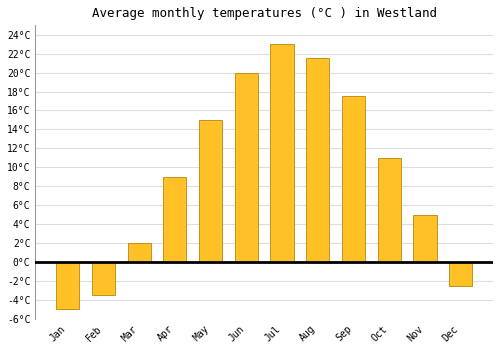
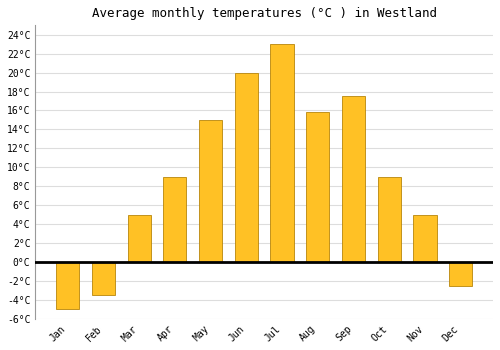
Mar: 2.0°C -> 5.0°C
Aug: 21.5°C -> 15.8°C
Oct: 11.0°C -> 9.0°C
